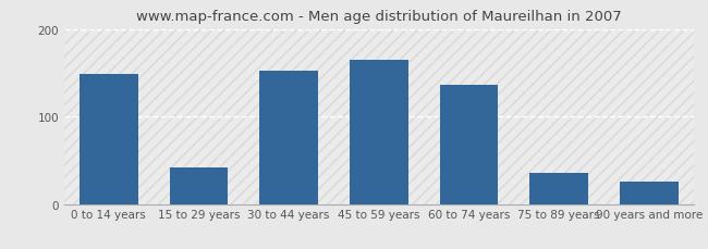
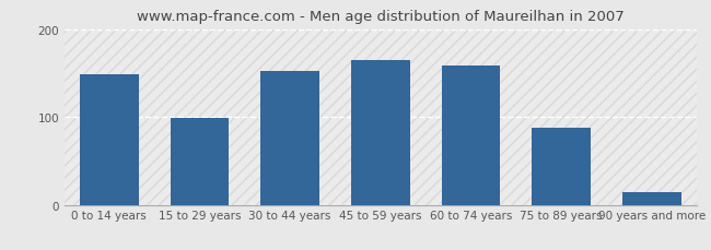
15 to 29 years: 42 -> 99
60 to 74 years: 136 -> 158
75 to 89 years: 36 -> 88
90 years and more: 26 -> 15
